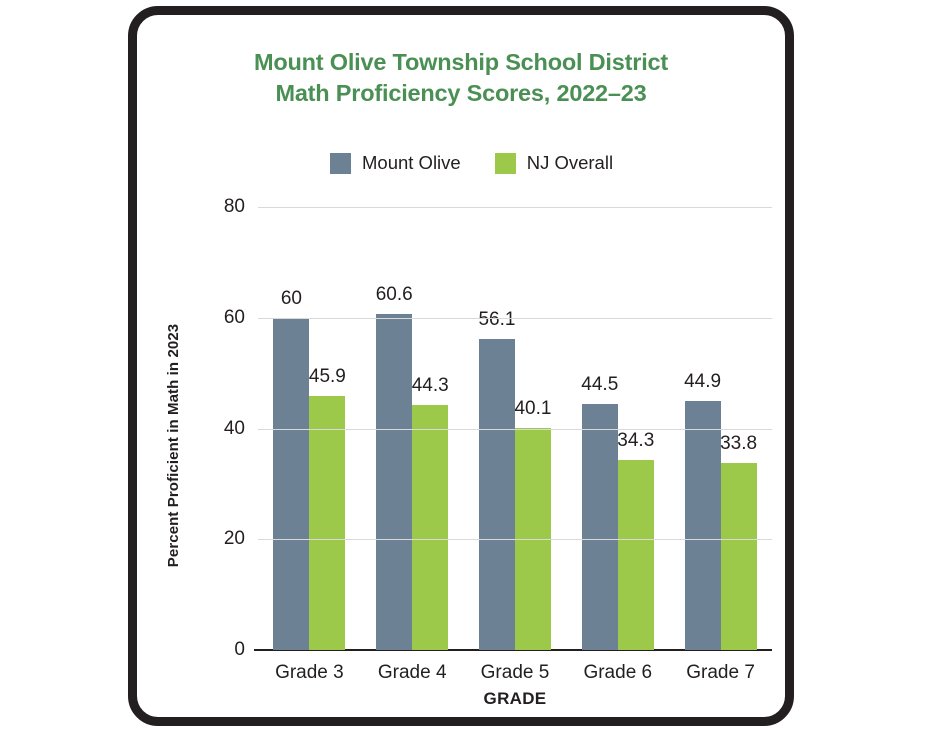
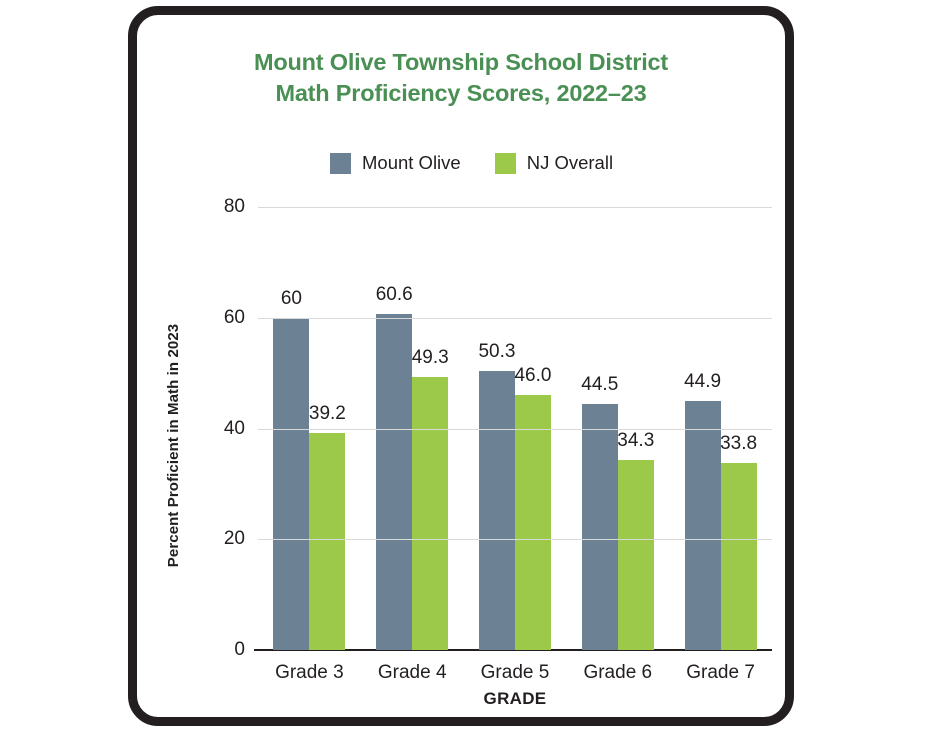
NJ Overall/Grade 3: 45.9 -> 39.2
NJ Overall/Grade 4: 44.3 -> 49.3
Mount Olive/Grade 5: 56.1 -> 50.3
NJ Overall/Grade 5: 40.1 -> 46.0
